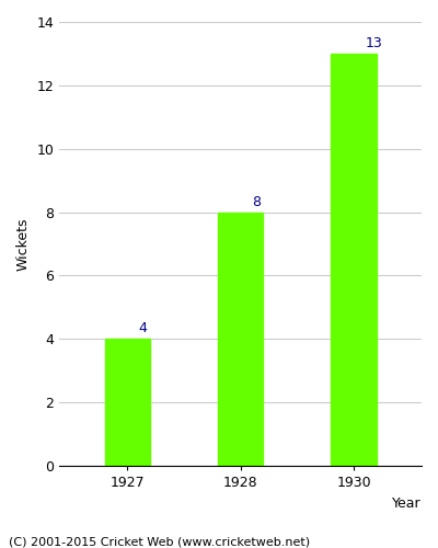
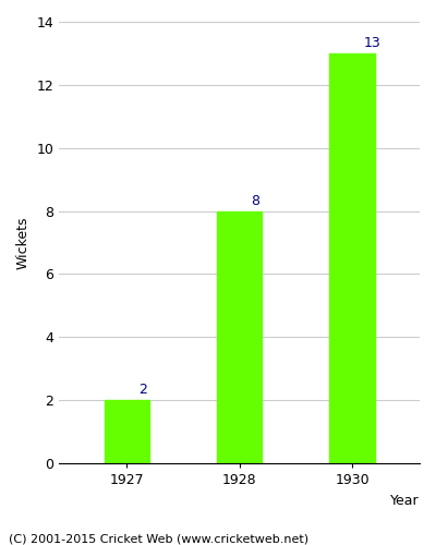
1927: 4 -> 2
